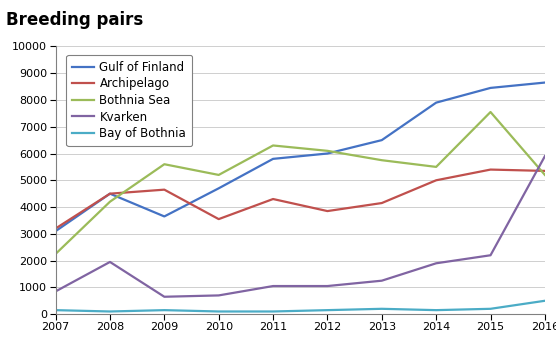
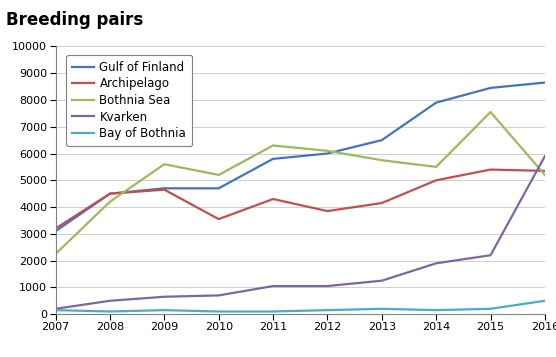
Kvarken/2007: 850 -> 200
Kvarken/2008: 1950 -> 500
Gulf of Finland/2009: 3650 -> 4700
